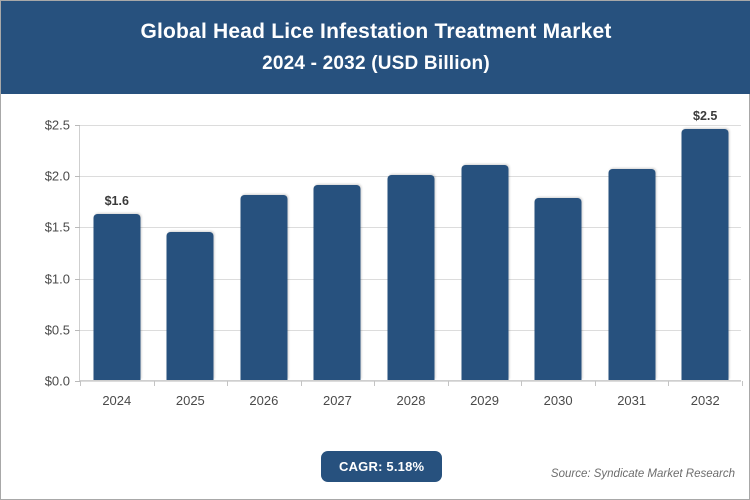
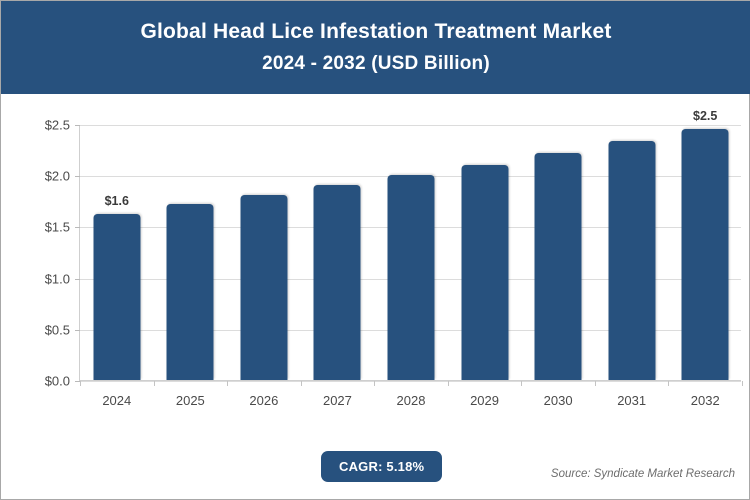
2025: $1.45 -> $1.72
2030: $1.78 -> $2.22
2031: $2.06 -> $2.33
